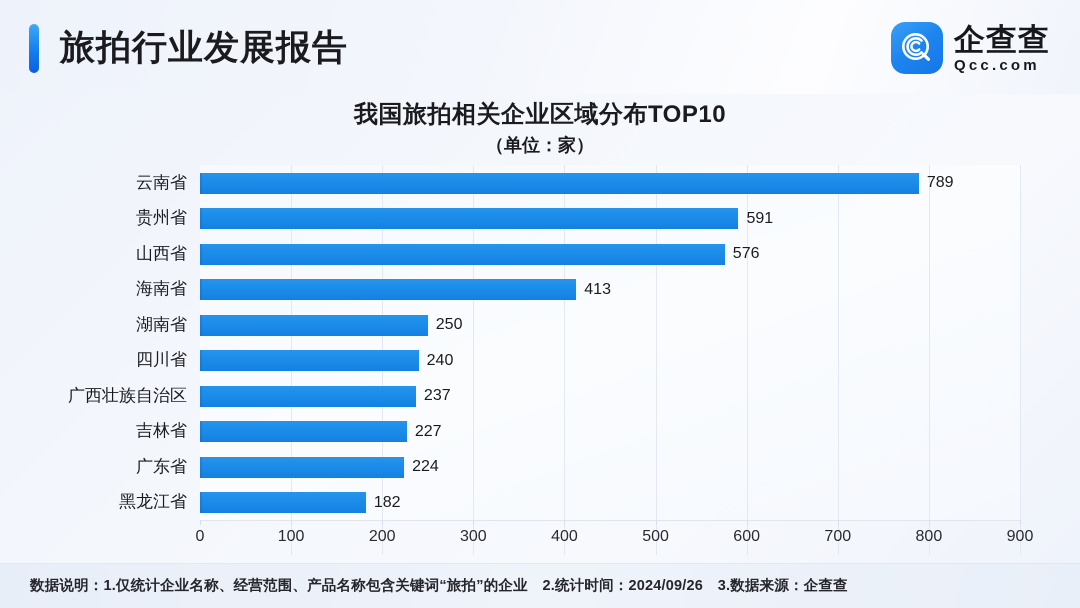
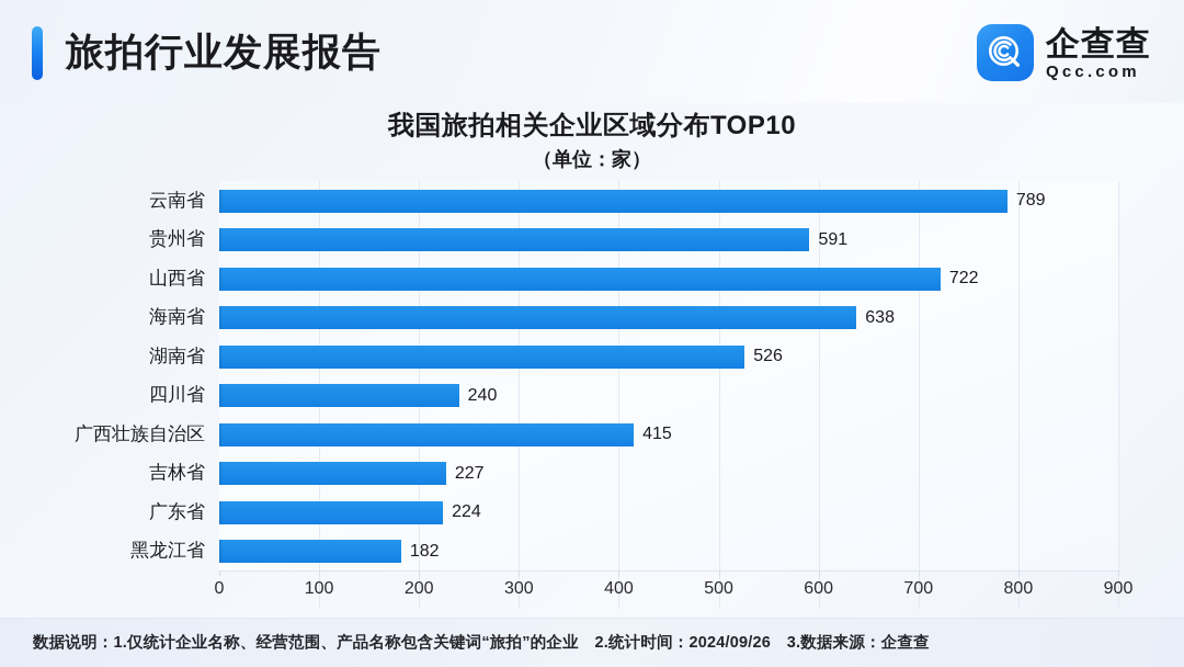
山西省: 576 -> 722
海南省: 413 -> 638
湖南省: 250 -> 526
广西壮族自治区: 237 -> 415
